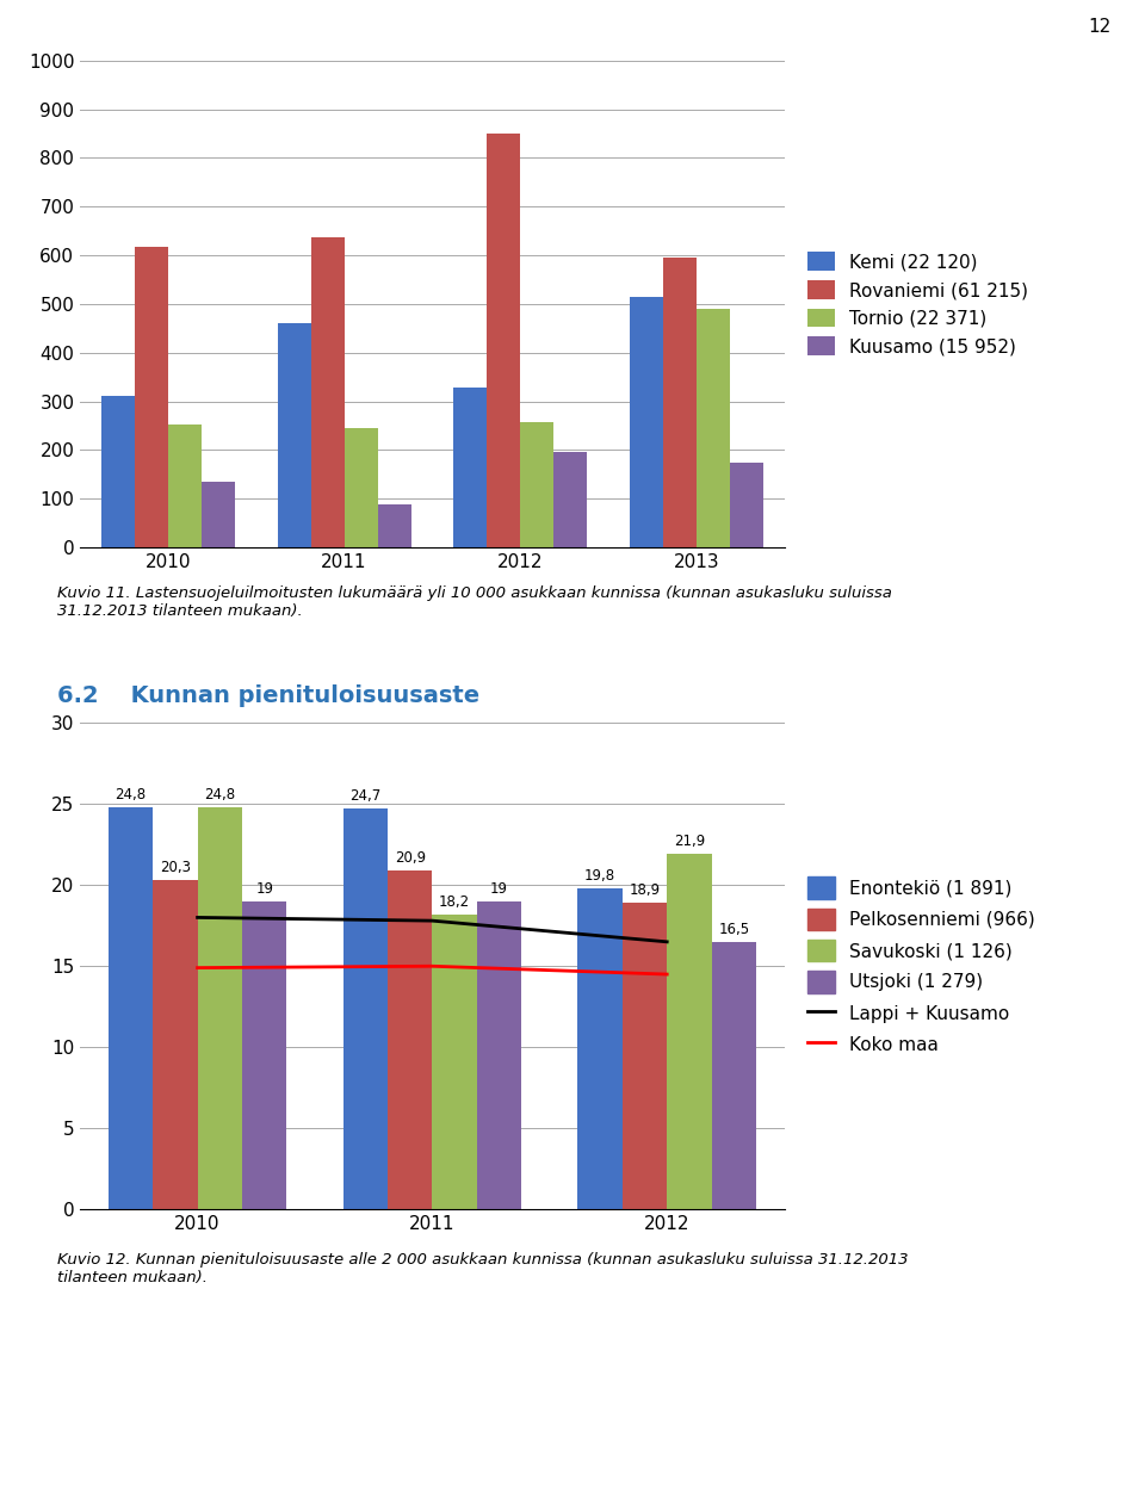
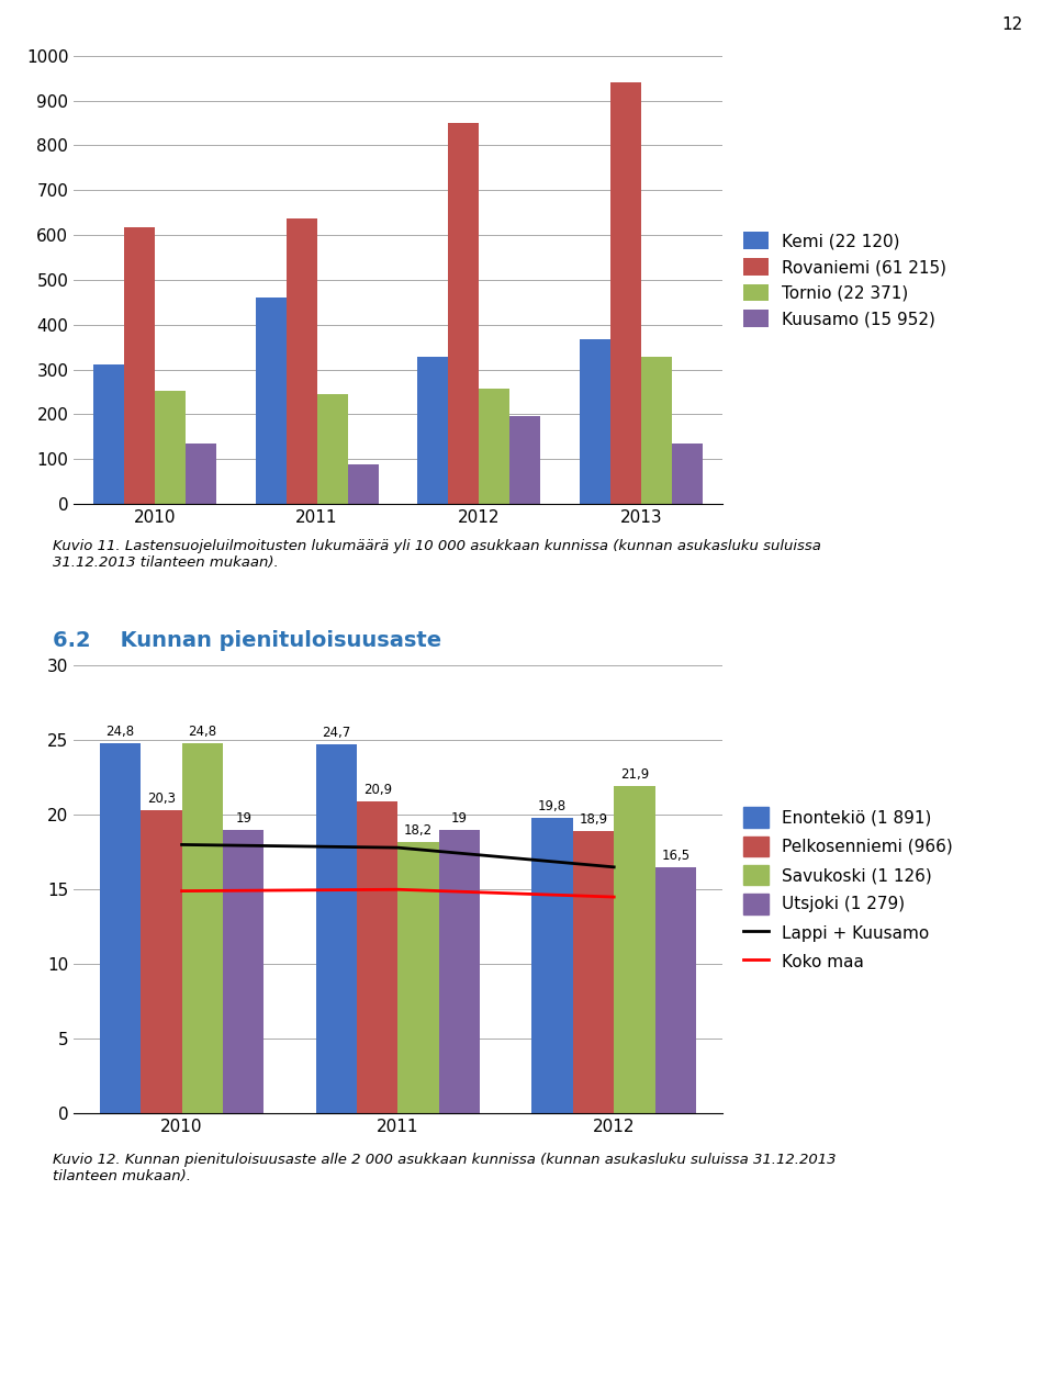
Kemi (22 120)/2013: 515 -> 368
Rovaniemi (61 215)/2013: 595 -> 940
Tornio (22 371)/2013: 490 -> 328
Kuusamo (15 952)/2013: 175 -> 135
